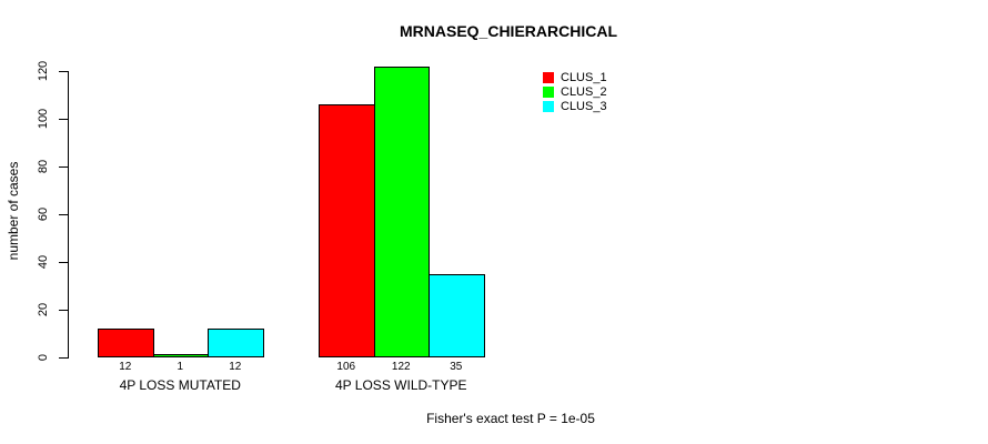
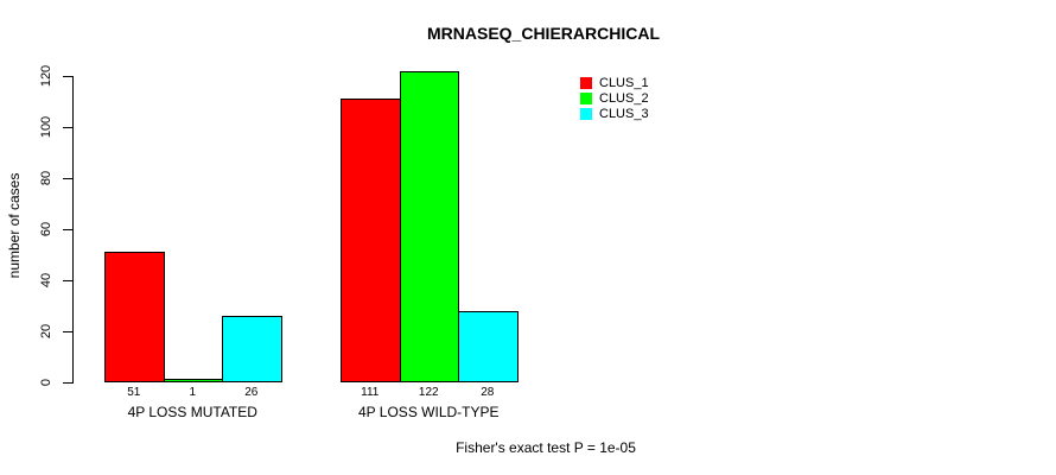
CLUS_1/4P LOSS MUTATED: 12 -> 51
CLUS_3/4P LOSS MUTATED: 12 -> 26
CLUS_1/4P LOSS WILD-TYPE: 106 -> 111
CLUS_3/4P LOSS WILD-TYPE: 35 -> 28
